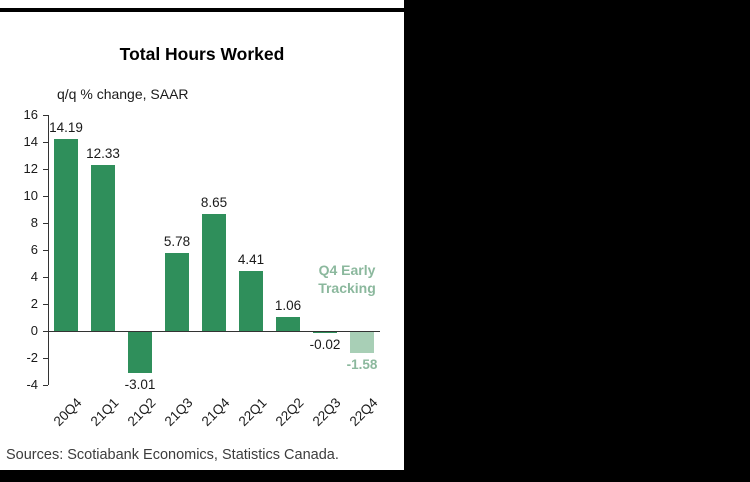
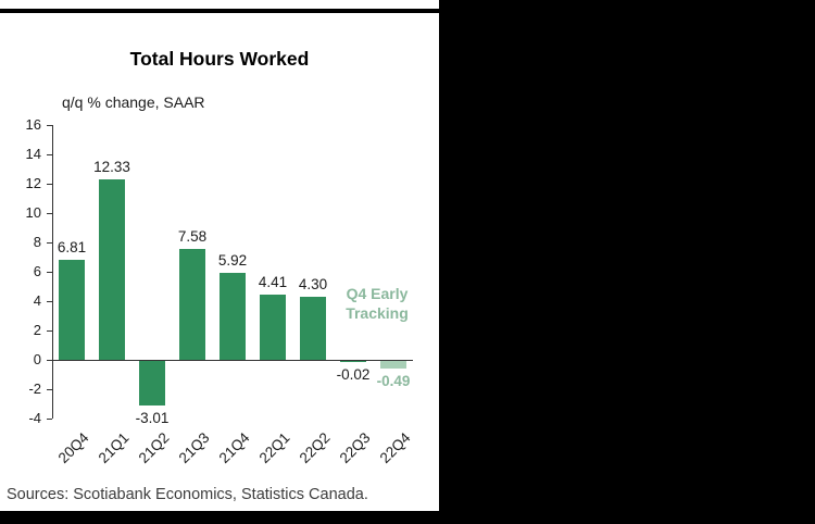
20Q4: 14.19 -> 6.81
21Q3: 5.78 -> 7.58
21Q4: 8.65 -> 5.92
22Q2: 1.06 -> 4.30
22Q4: -1.58 -> -0.49
